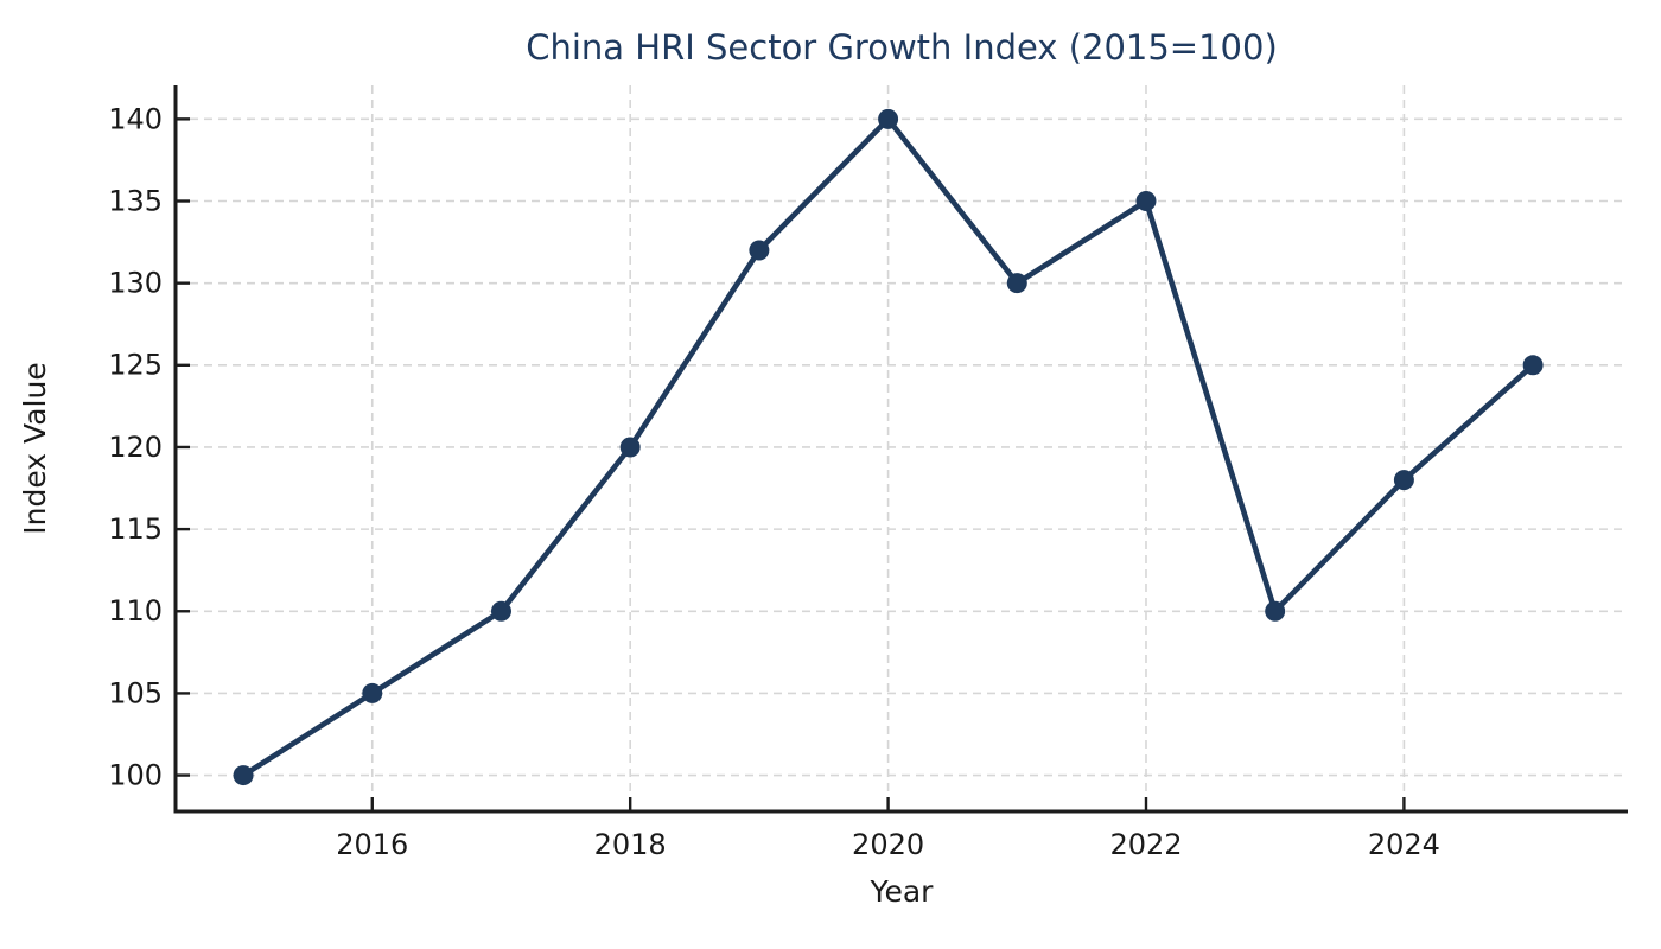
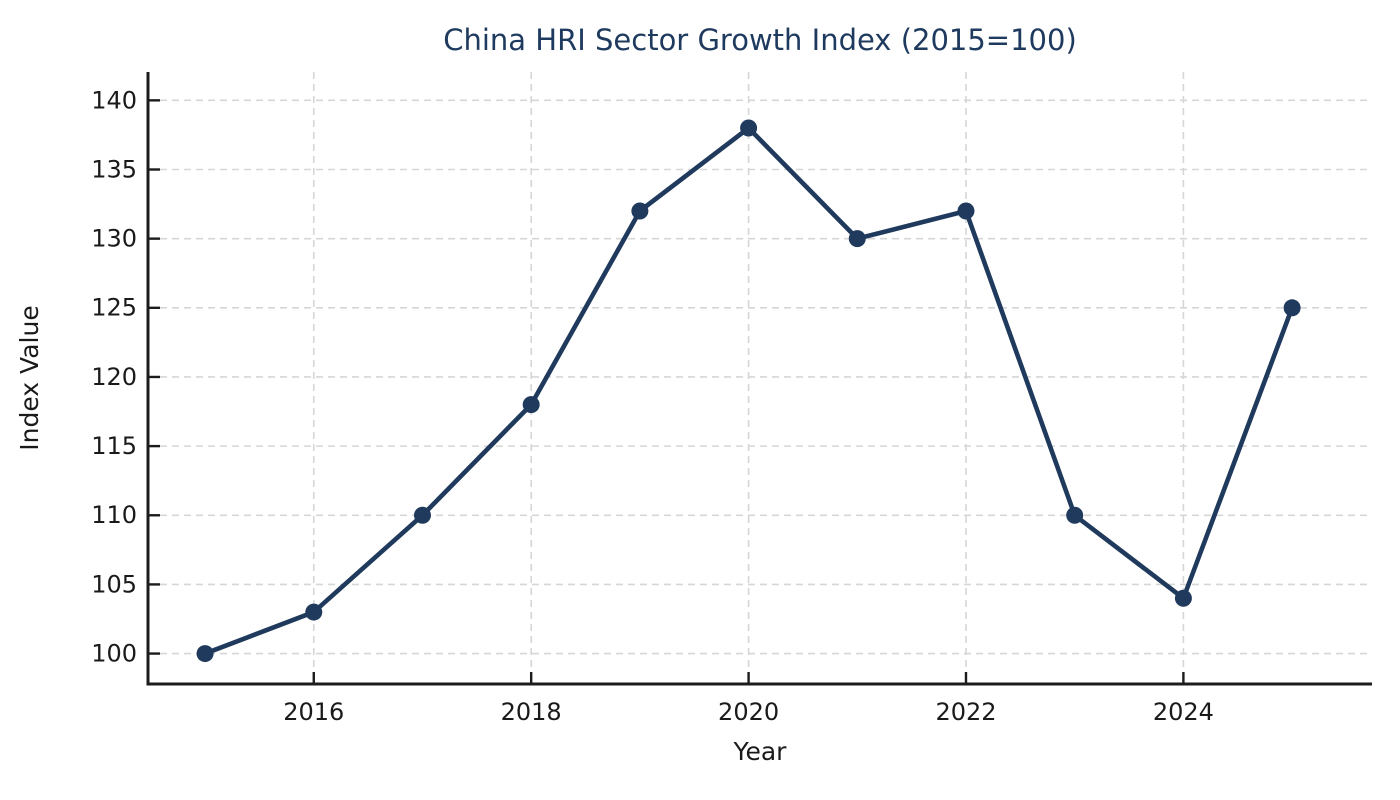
2016: 105 -> 103
2018: 120 -> 118
2020: 140 -> 138
2022: 135 -> 132
2024: 118 -> 104
